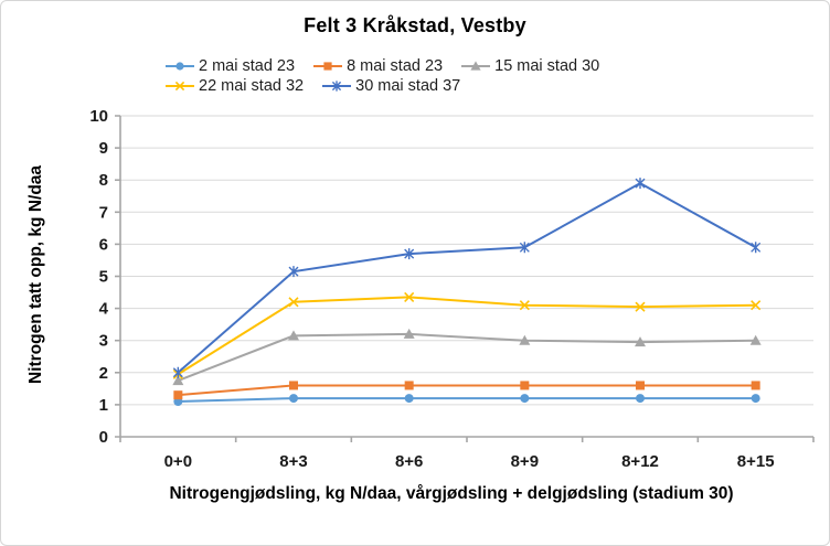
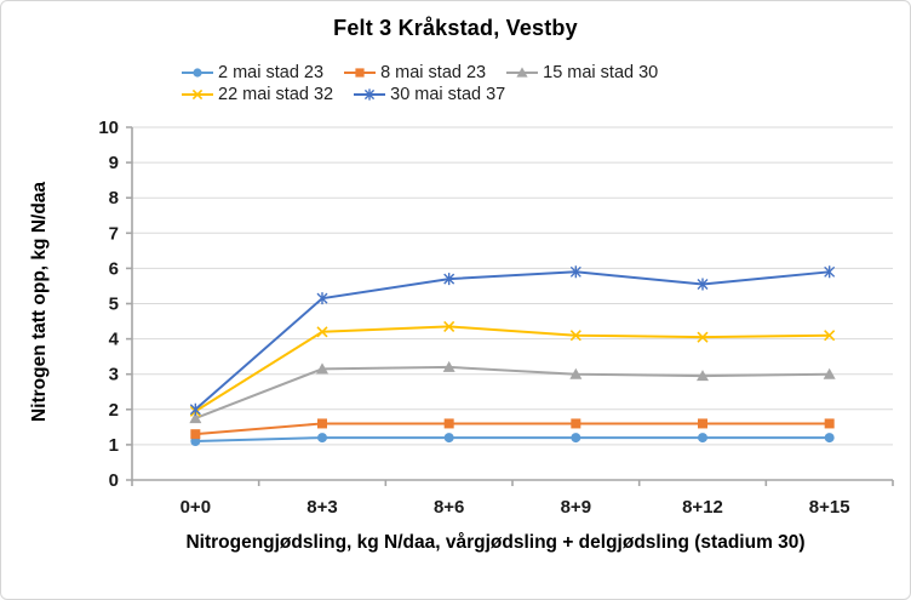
30 mai stad 37/8+12: 7.9 -> 5.5
